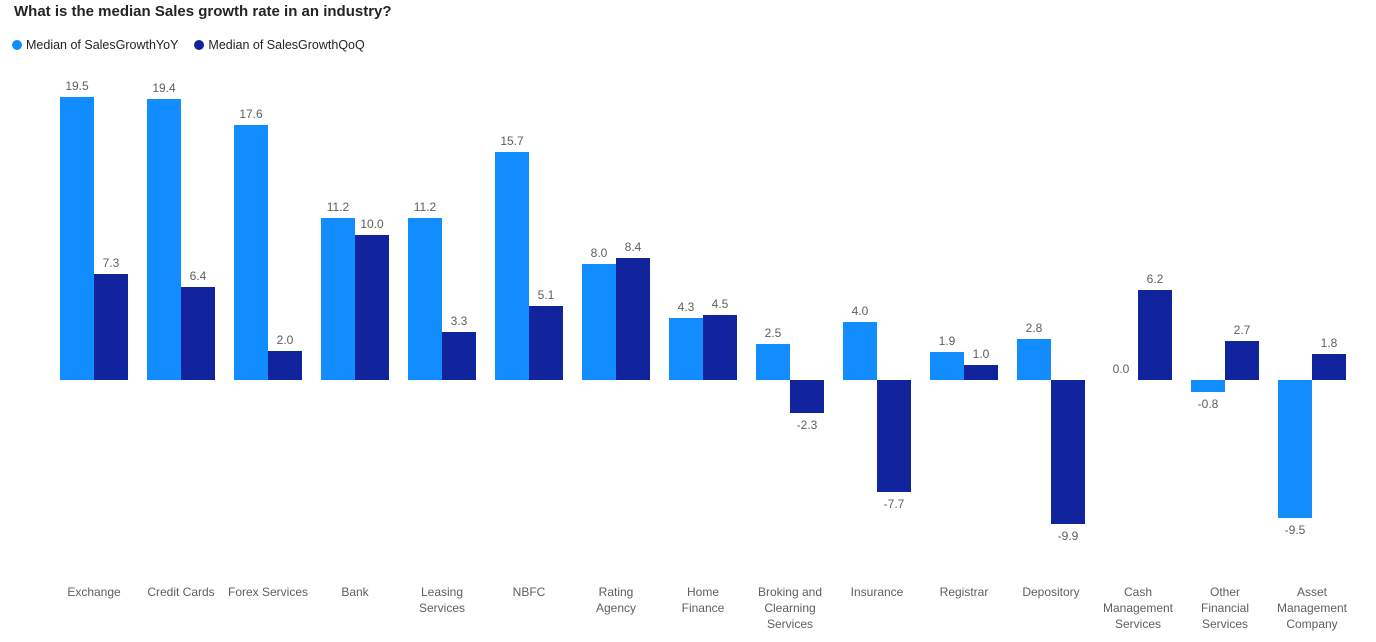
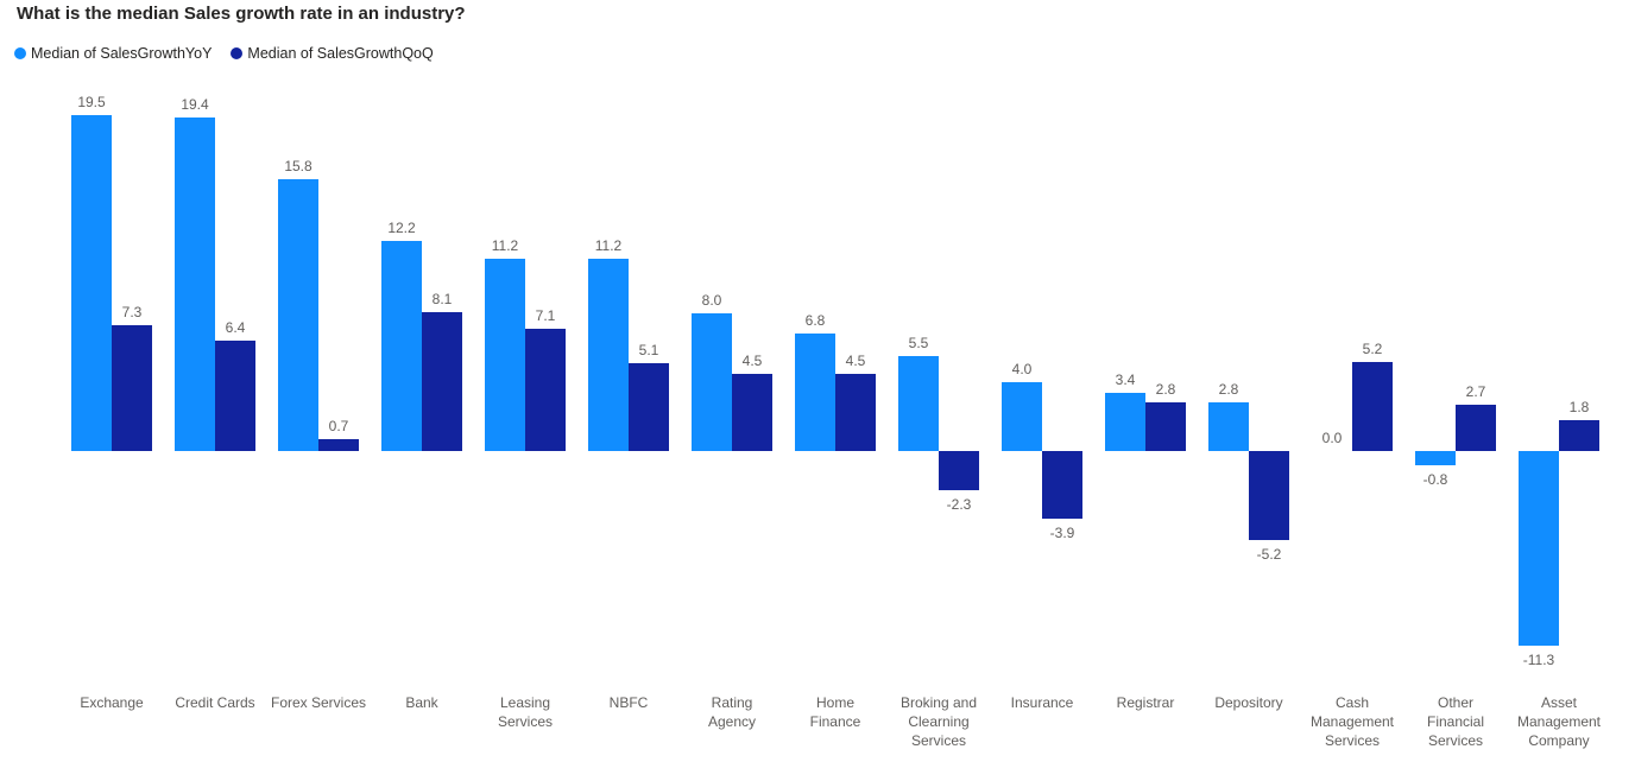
Median of SalesGrowthYoY/Forex Services: 17.6 -> 15.8
Median of SalesGrowthQoQ/Forex Services: 2.0 -> 0.7
Median of SalesGrowthYoY/Bank: 11.2 -> 12.2
Median of SalesGrowthQoQ/Bank: 10.0 -> 8.1
Median of SalesGrowthQoQ/Leasing Services: 3.3 -> 7.1
Median of SalesGrowthYoY/NBFC: 15.7 -> 11.2
Median of SalesGrowthQoQ/Rating Agency: 8.4 -> 4.5
Median of SalesGrowthYoY/Home Finance: 4.3 -> 6.8
Median of SalesGrowthYoY/Broking and Clearning Services: 2.5 -> 5.5
Median of SalesGrowthQoQ/Insurance: -7.7 -> -3.9
Median of SalesGrowthYoY/Registrar: 1.9 -> 3.4
Median of SalesGrowthQoQ/Registrar: 1.0 -> 2.8
Median of SalesGrowthQoQ/Depository: -9.9 -> -5.2
Median of SalesGrowthQoQ/Cash Management Services: 6.2 -> 5.2
Median of SalesGrowthYoY/Asset Management Company: -9.5 -> -11.3
